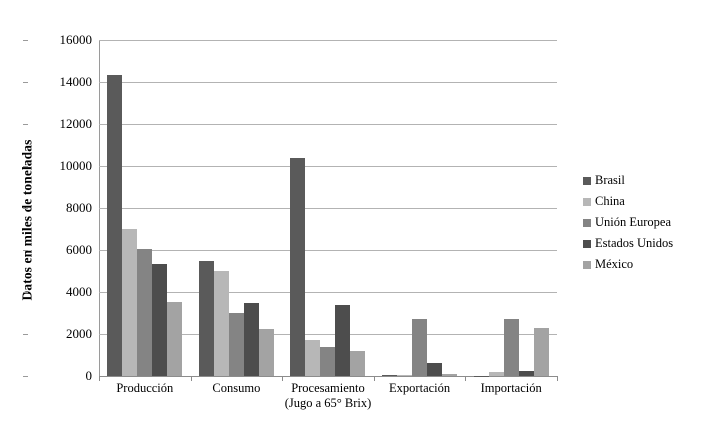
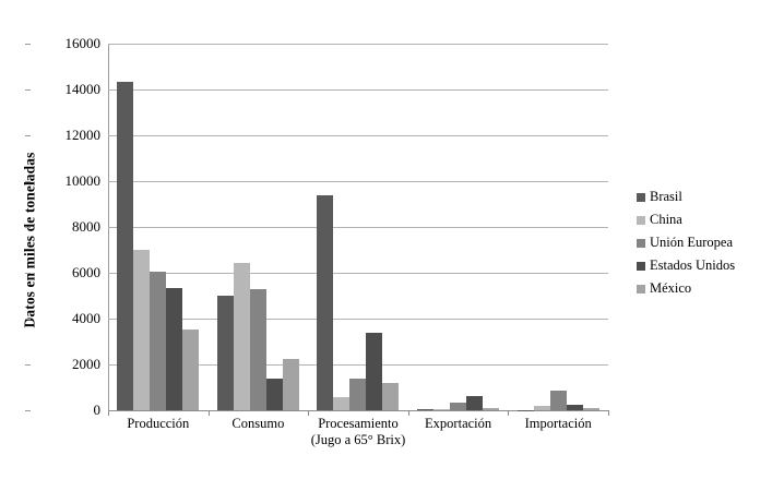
Brasil/Consumo: 5500 -> 5000
China/Consumo: 5000 -> 6400
Unión Europea/Consumo: 3000 -> 5300
Estados Unidos/Consumo: 3500 -> 1400
Brasil/Procesamiento (Jugo a 65° Brix): 10400 -> 9400
China/Procesamiento (Jugo a 65° Brix): 1700 -> 600
Unión Europea/Exportación: 2700 -> 300
Unión Europea/Importación: 2700 -> 800
México/Importación: 2300 -> 100
